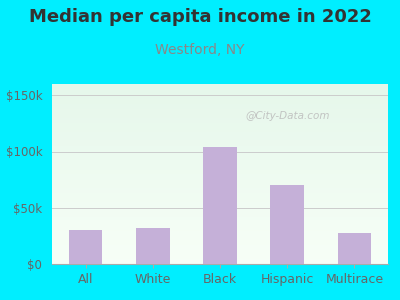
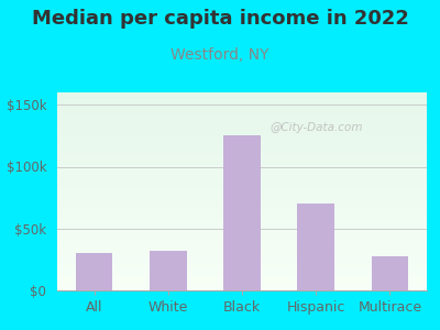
Black: $104k -> $125k
